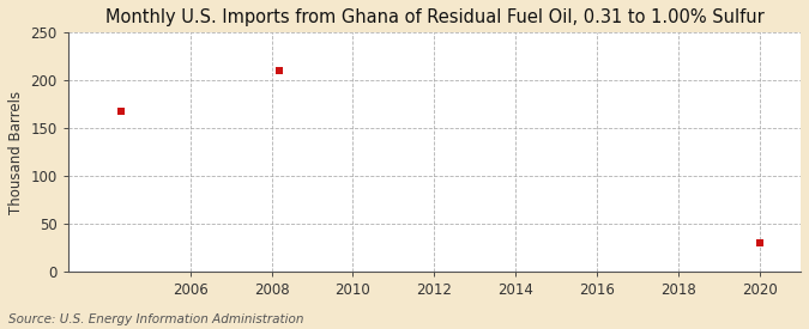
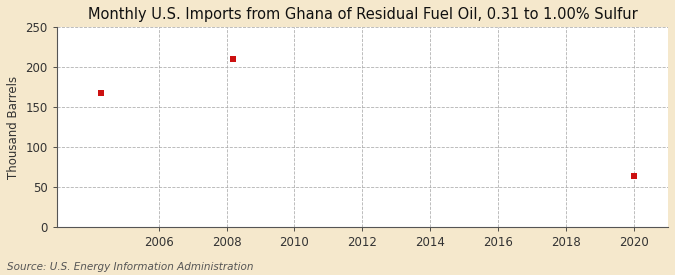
2020: 30 -> 64
